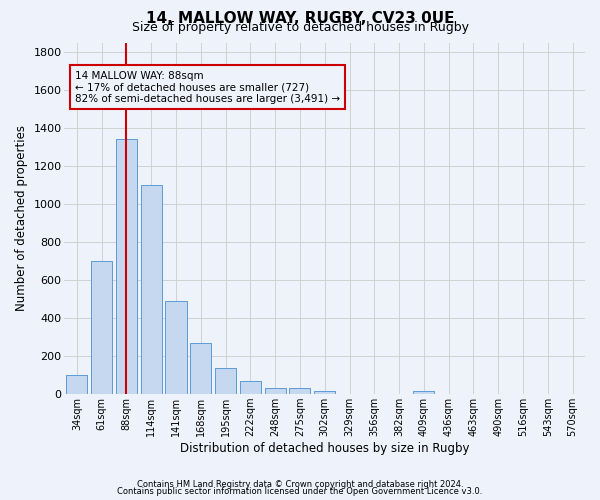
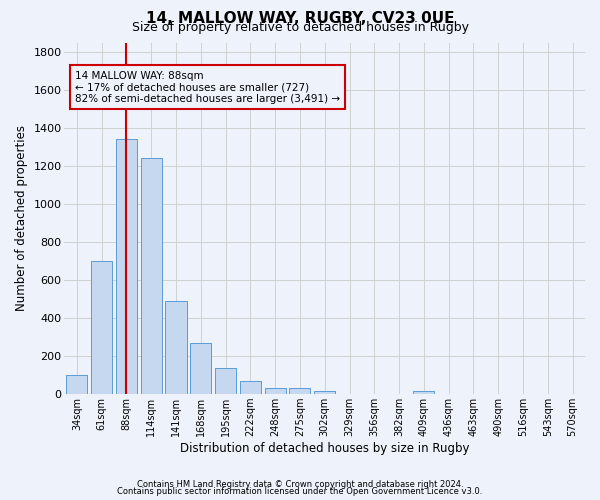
114sqm: 1100 -> 1240
